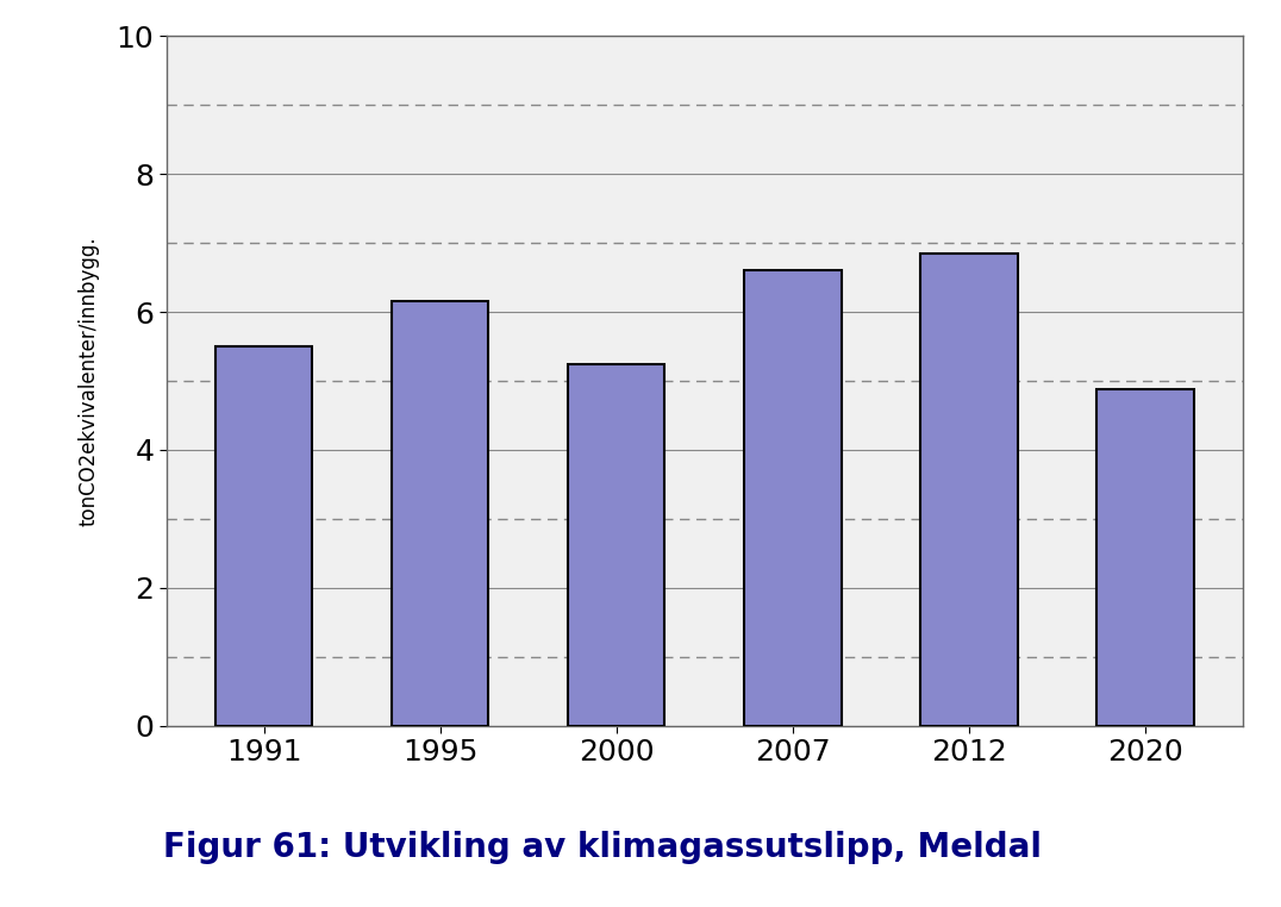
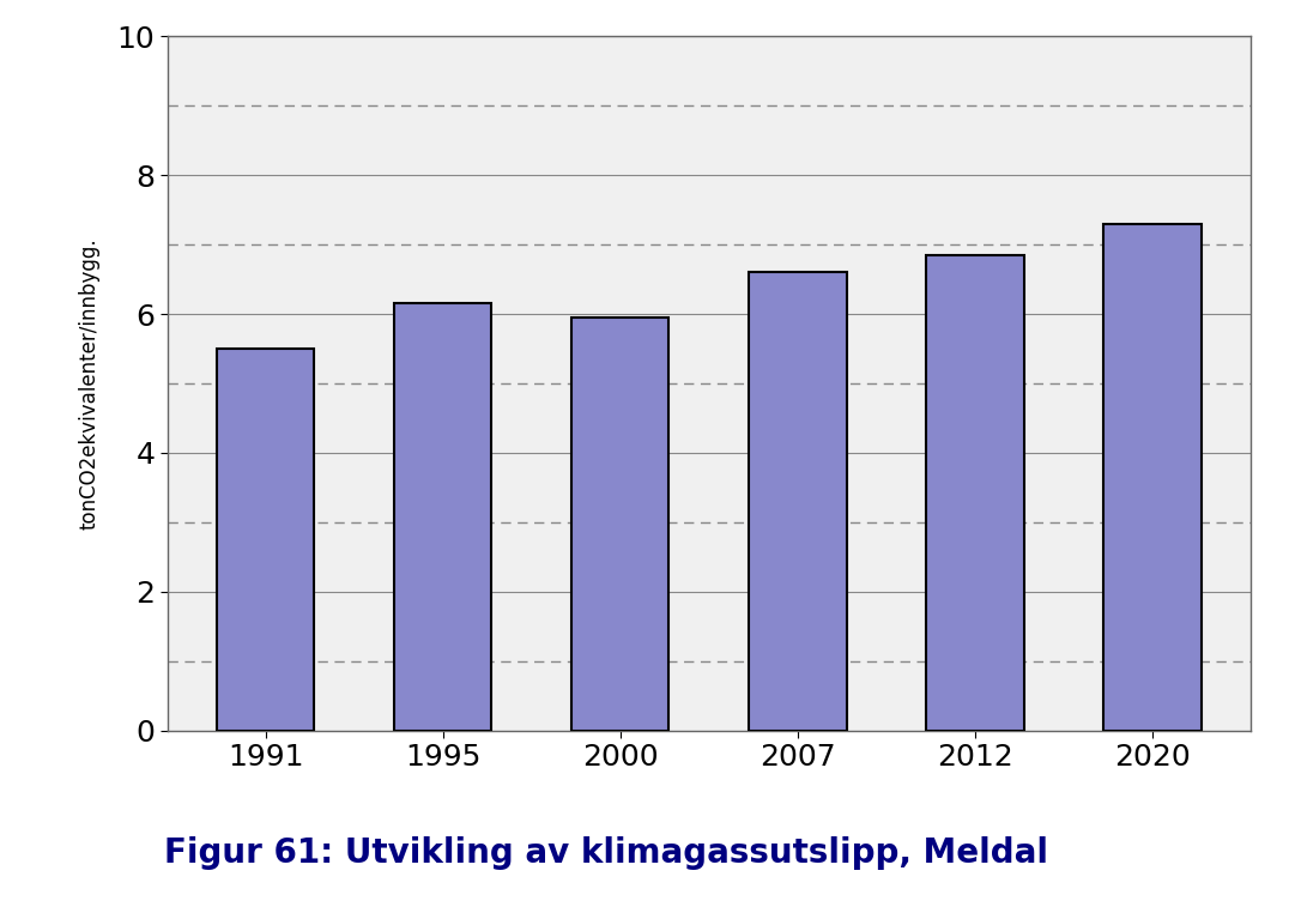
2000: 5.24 -> 5.95
2020: 4.88 -> 7.30
